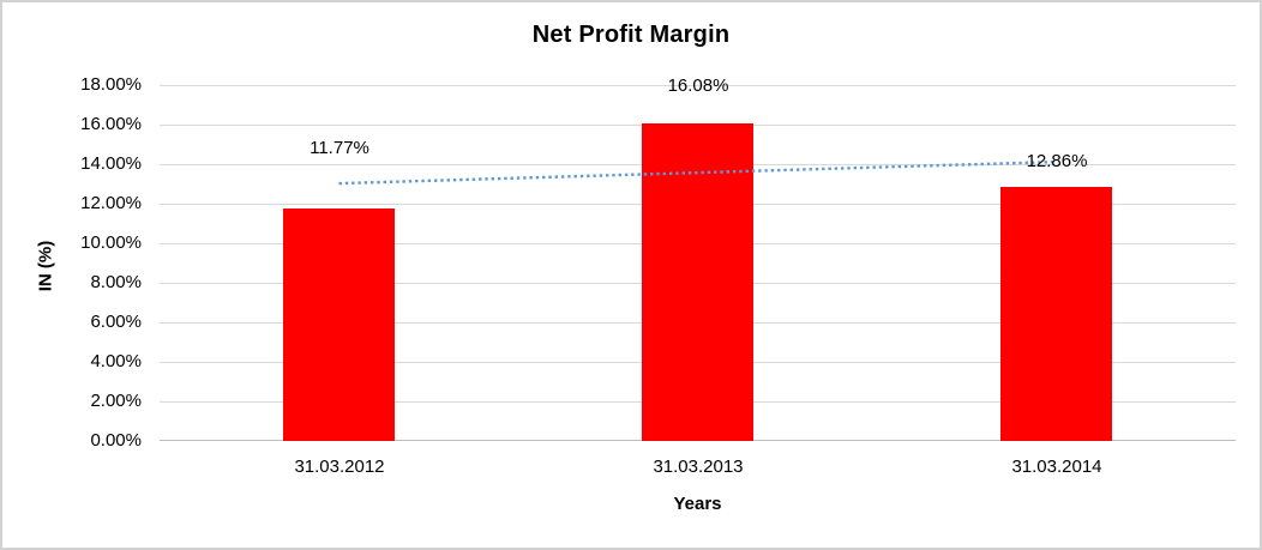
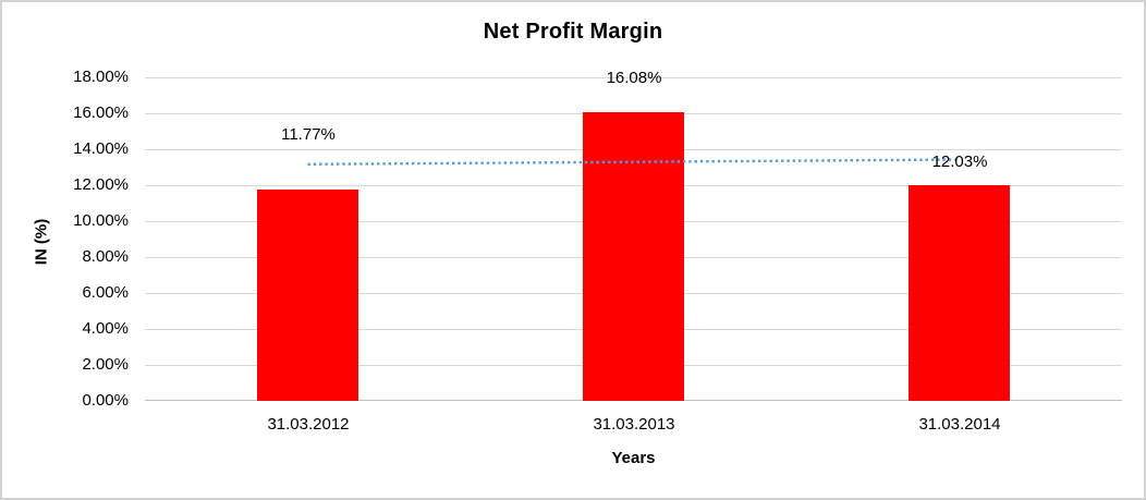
31.03.2014: 12.86% -> 12.03%
